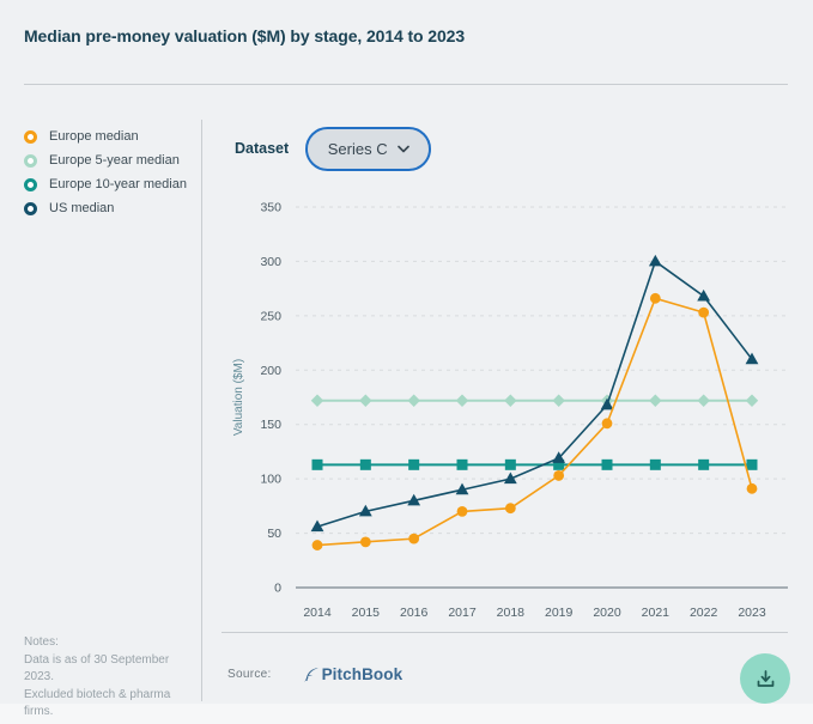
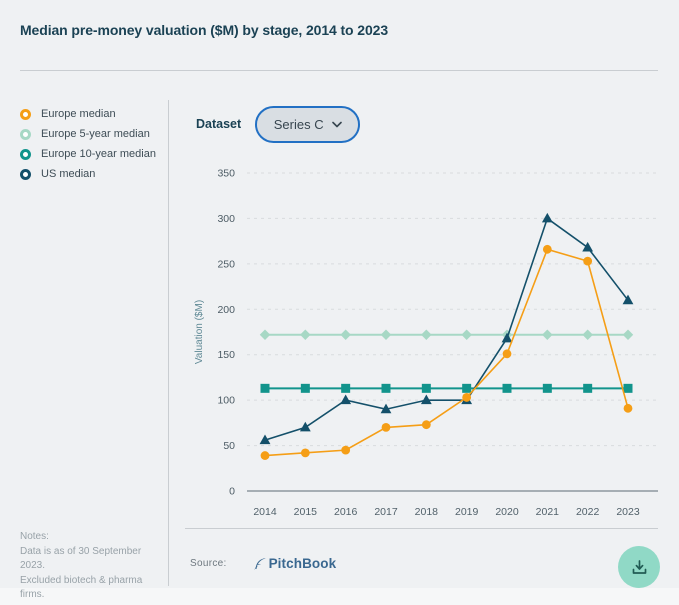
US median/2016: 80 -> 100
US median/2019: 120 -> 100
